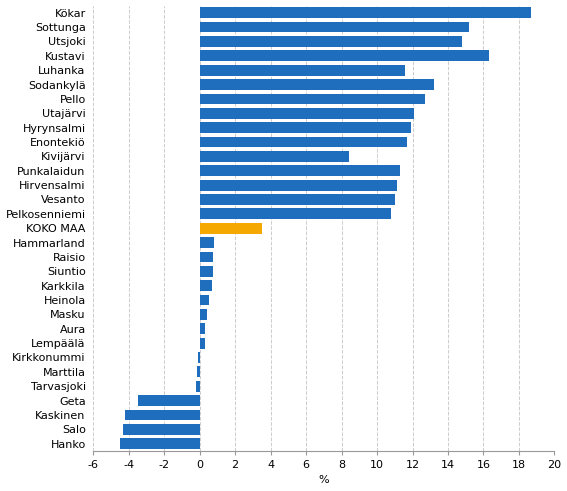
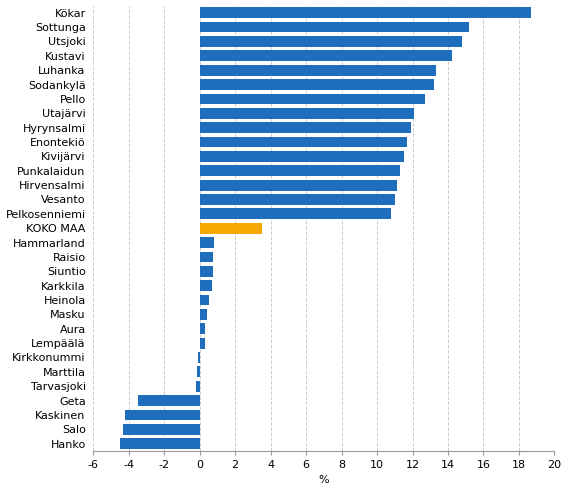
Kustavi: 16.3 -> 14.2
Luhanka: 11.6 -> 13.3
Kivijärvi: 8.4 -> 11.5
